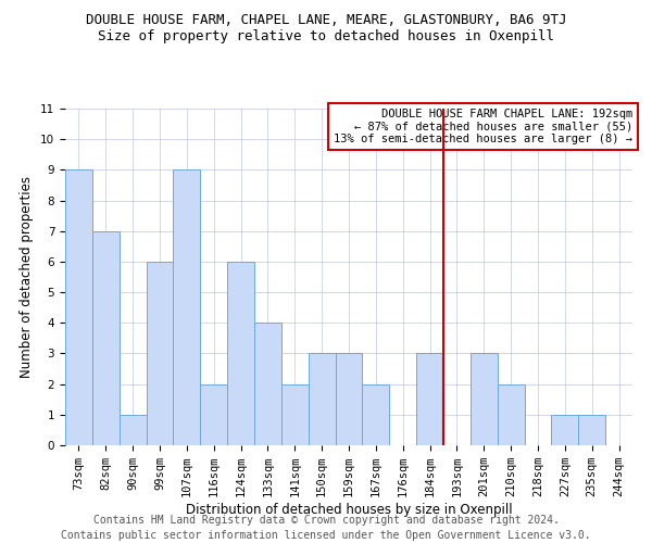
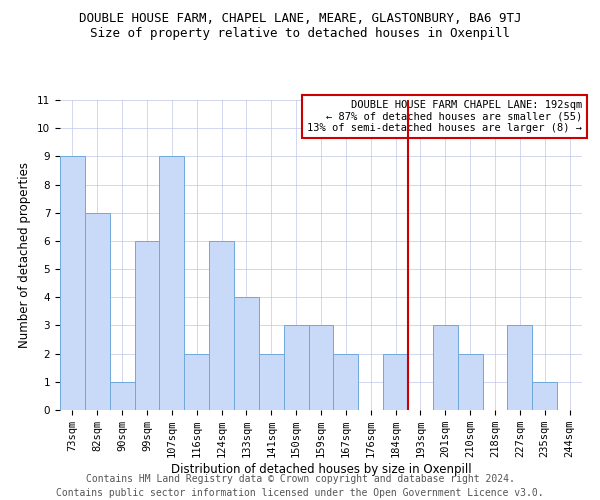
184sqm: 3 -> 2
227sqm: 1 -> 3
